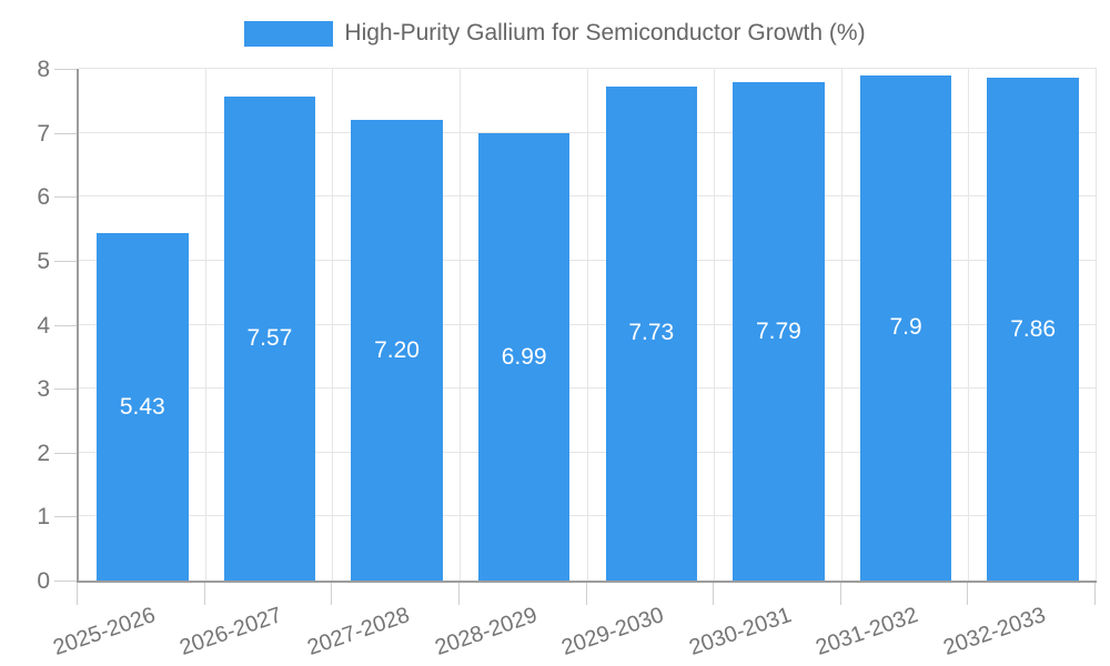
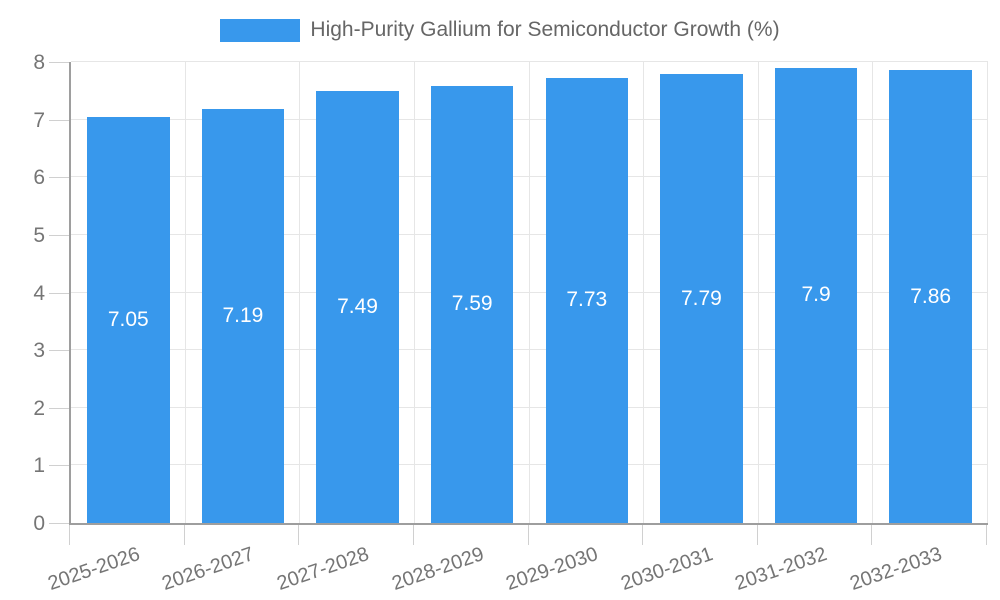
2025-2026: 5.43 -> 7.05
2026-2027: 7.57 -> 7.19
2027-2028: 7.20 -> 7.49
2028-2029: 6.99 -> 7.59
